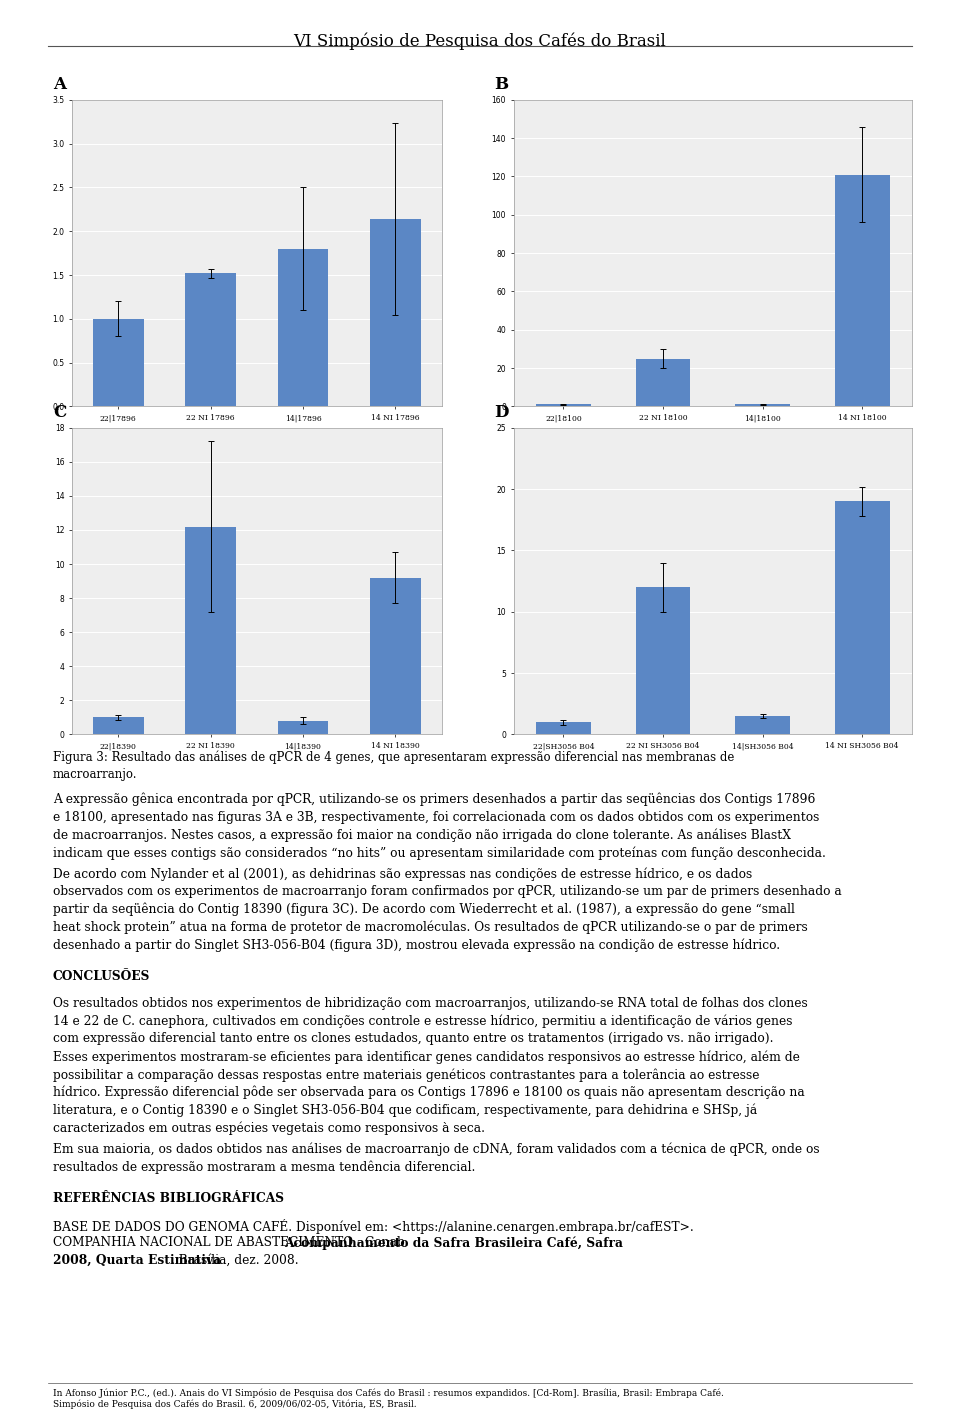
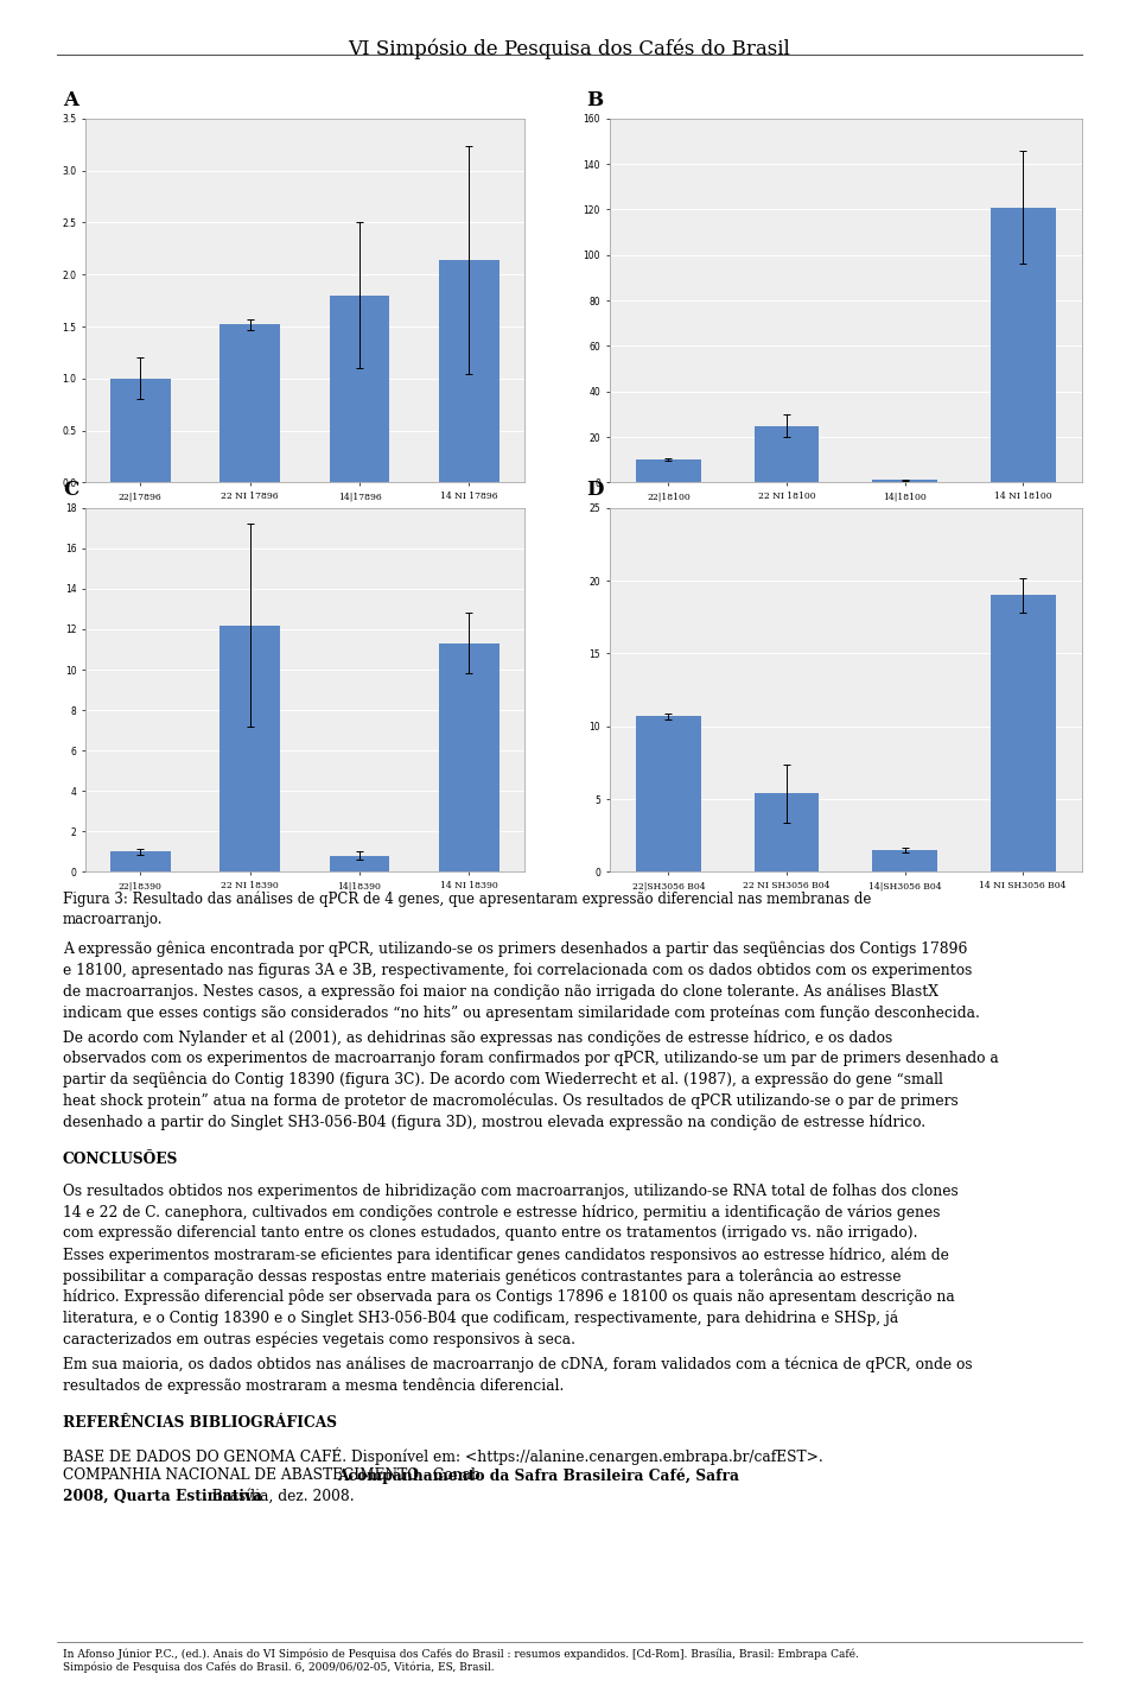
22|18100: 1 -> 10
14 NI 18390: 9.2 -> 11.3
22|SH3056 B04: 1.0 -> 10.7
22 NI SH3056 B04: 12.0 -> 5.4
